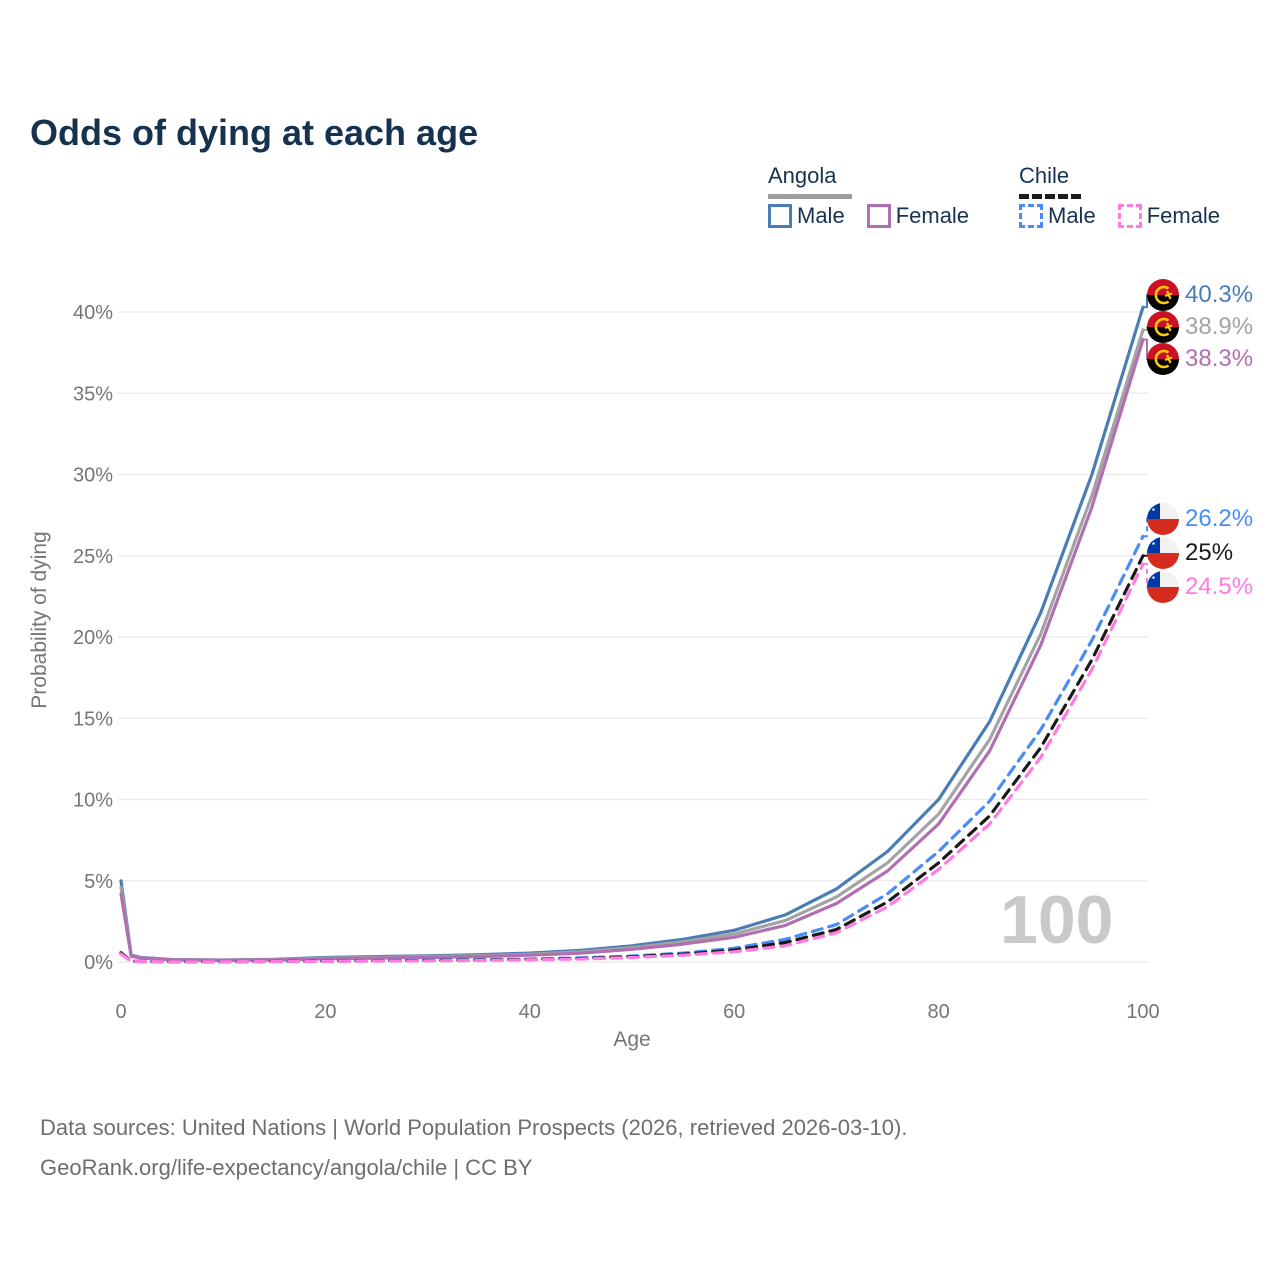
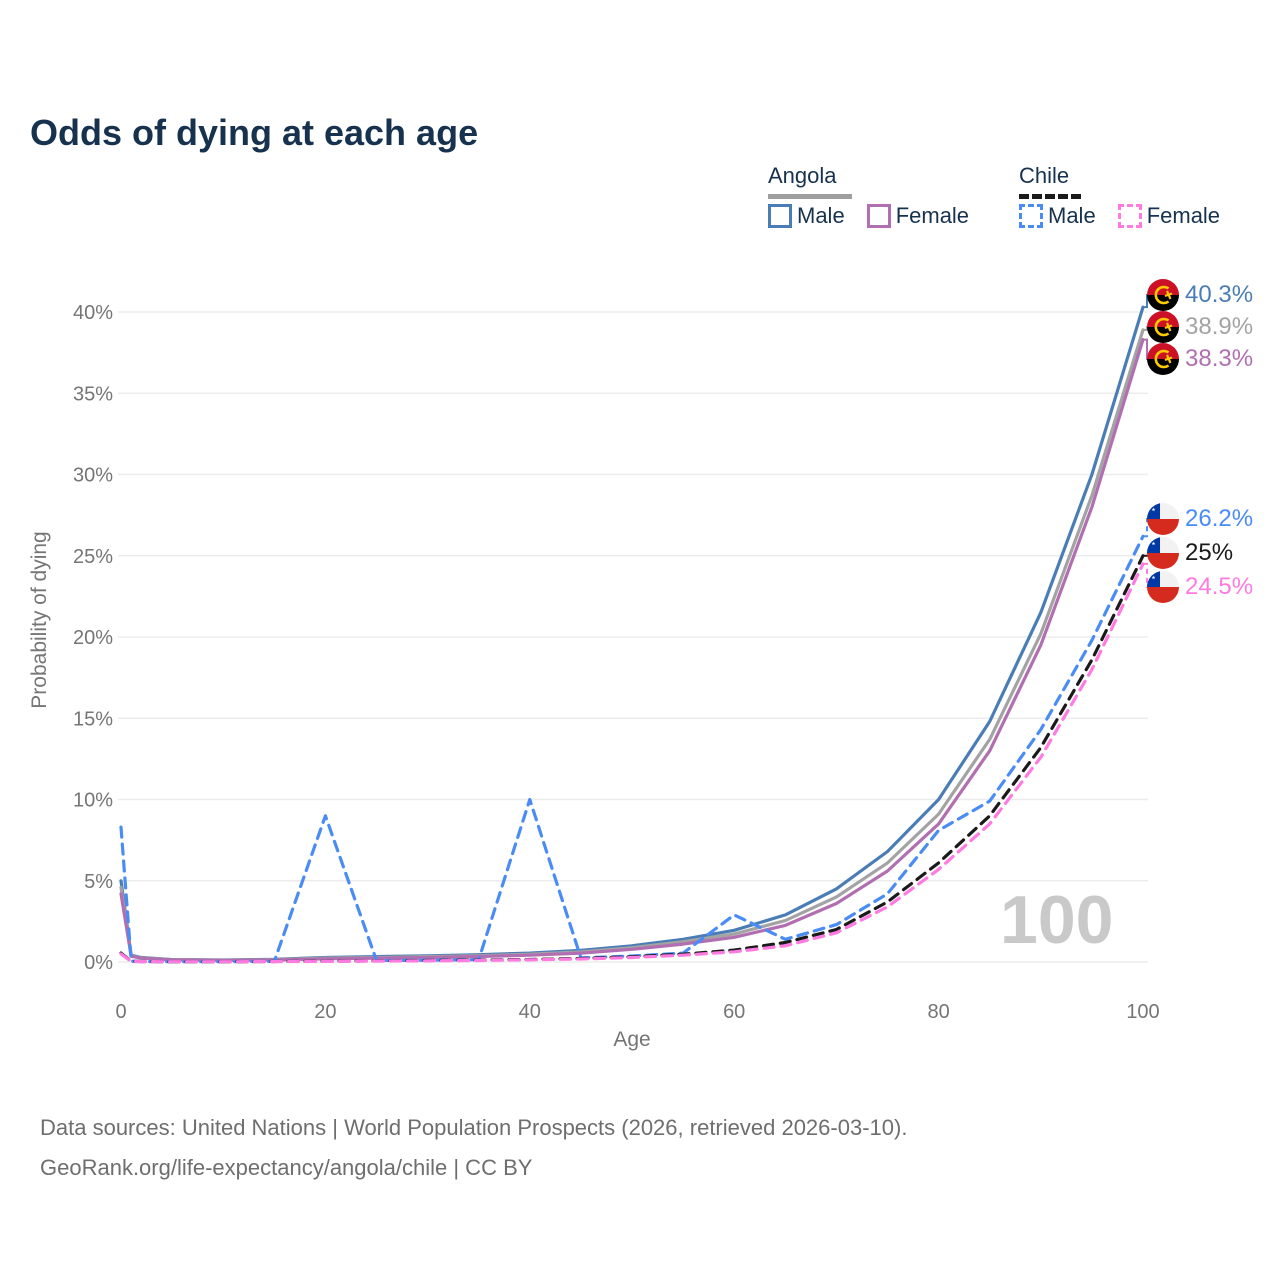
Chile Male/0: 0.6% -> 8.3%
Chile Male/20: 0.1% -> 9.0%
Chile Male/40: 0.2% -> 10.0%
Chile Male/60: 0.8% -> 2.9%
Chile Male/80: 6.8% -> 8.1%
